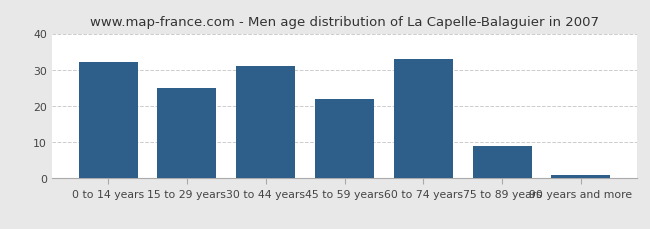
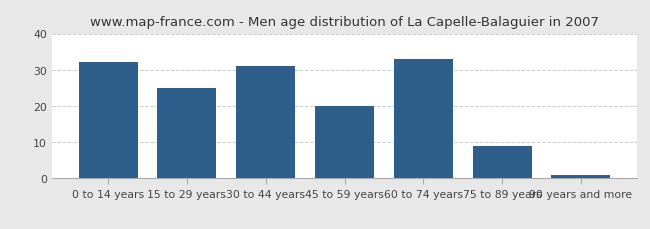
45 to 59 years: 22 -> 20
